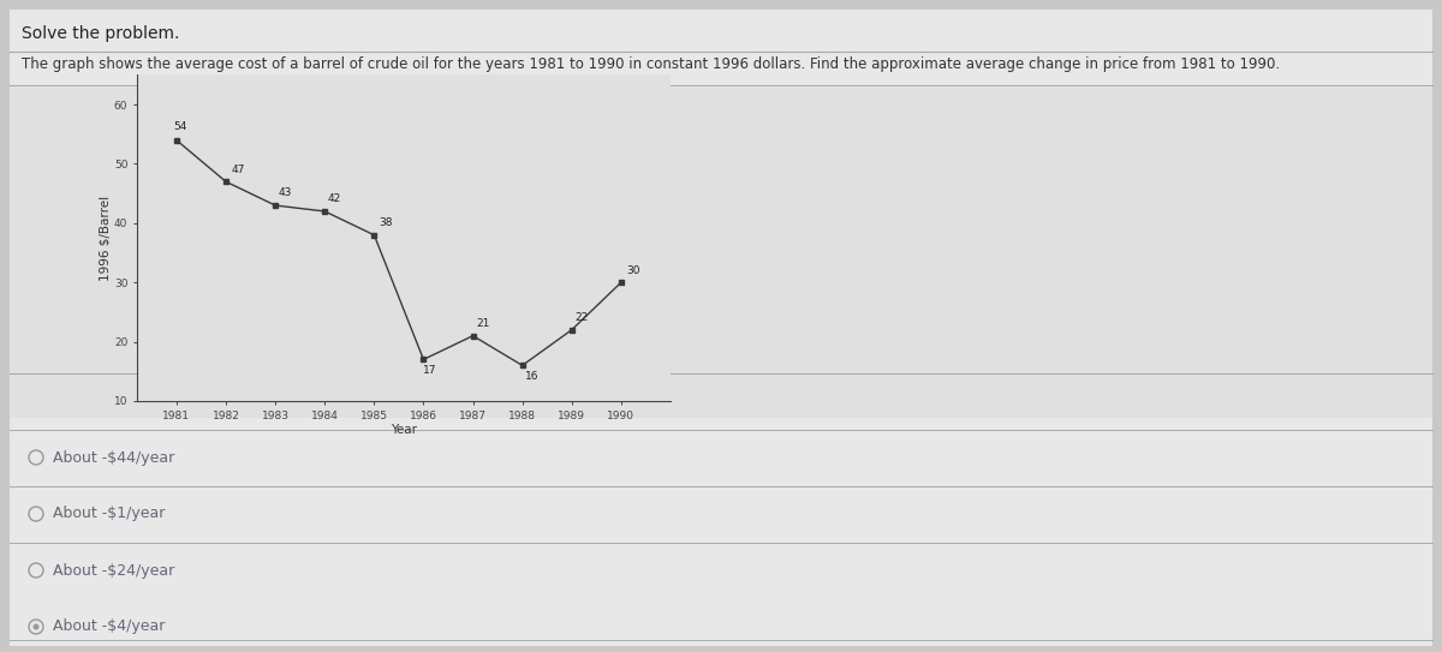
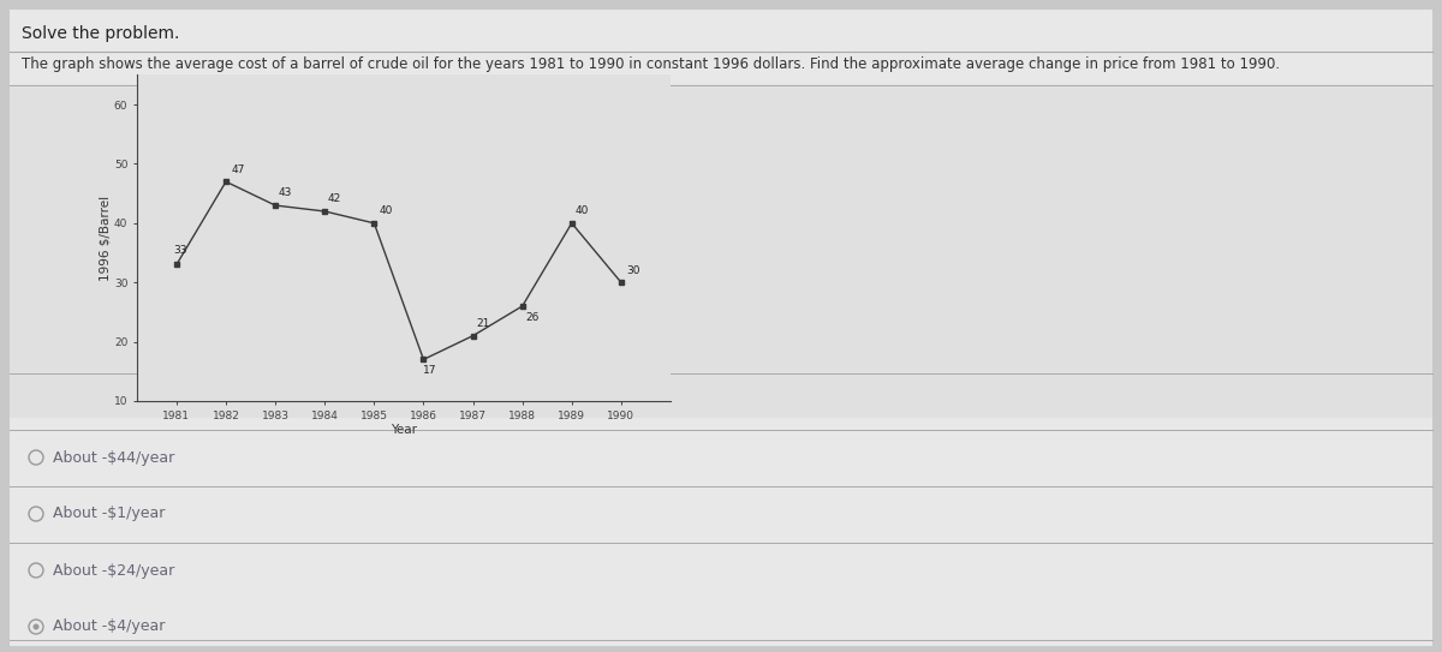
1981: 54 -> 33
1985: 38 -> 40
1988: 16 -> 26
1989: 22 -> 40
